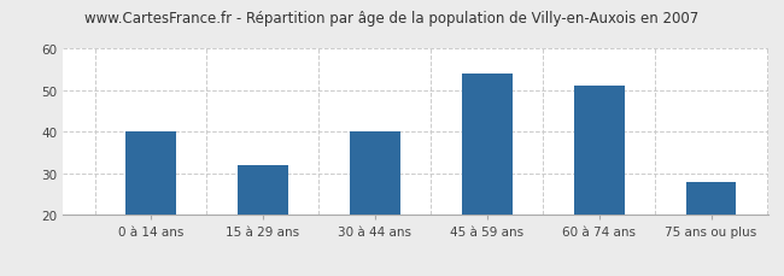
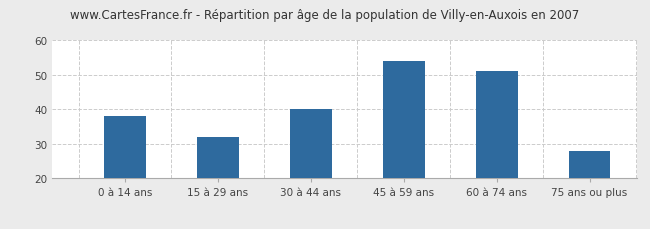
0 à 14 ans: 40 -> 38
